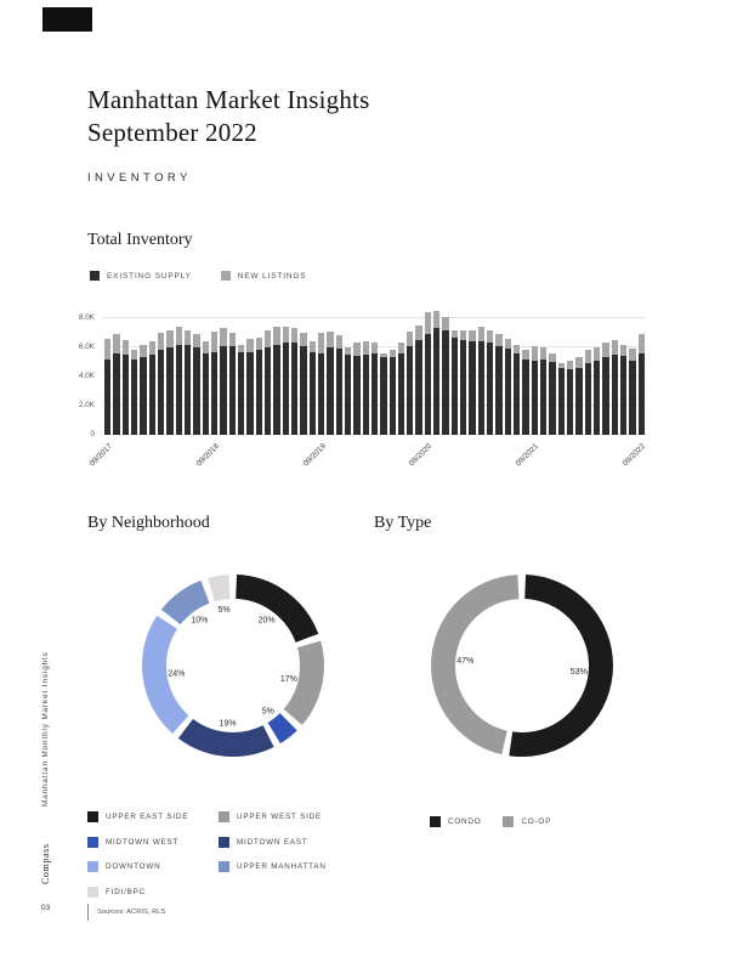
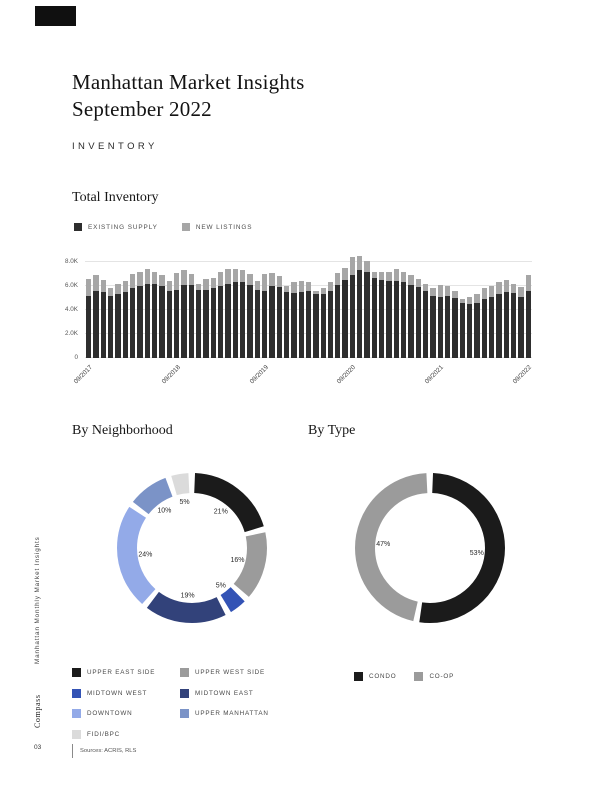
By Neighborhood/UPPER EAST SIDE: 20% -> 21%
By Neighborhood/UPPER WEST SIDE: 17% -> 16%
